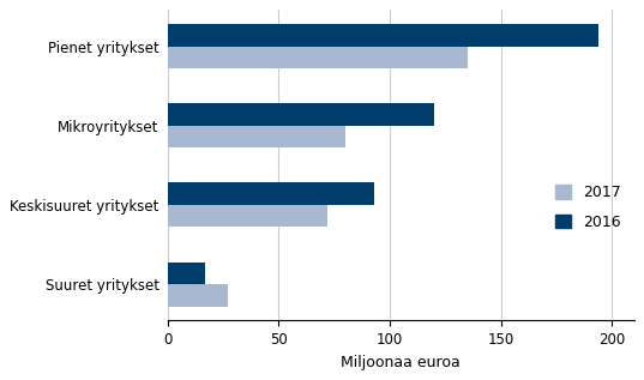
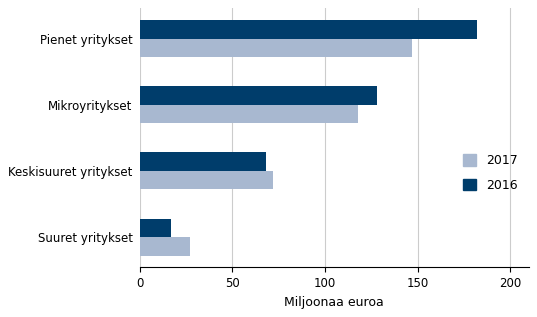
2016/Pienet yritykset: 194 -> 182
2017/Pienet yritykset: 135 -> 147
2016/Mikroyritykset: 120 -> 128
2017/Mikroyritykset: 80 -> 118
2016/Keskisuuret yritykset: 93 -> 68
